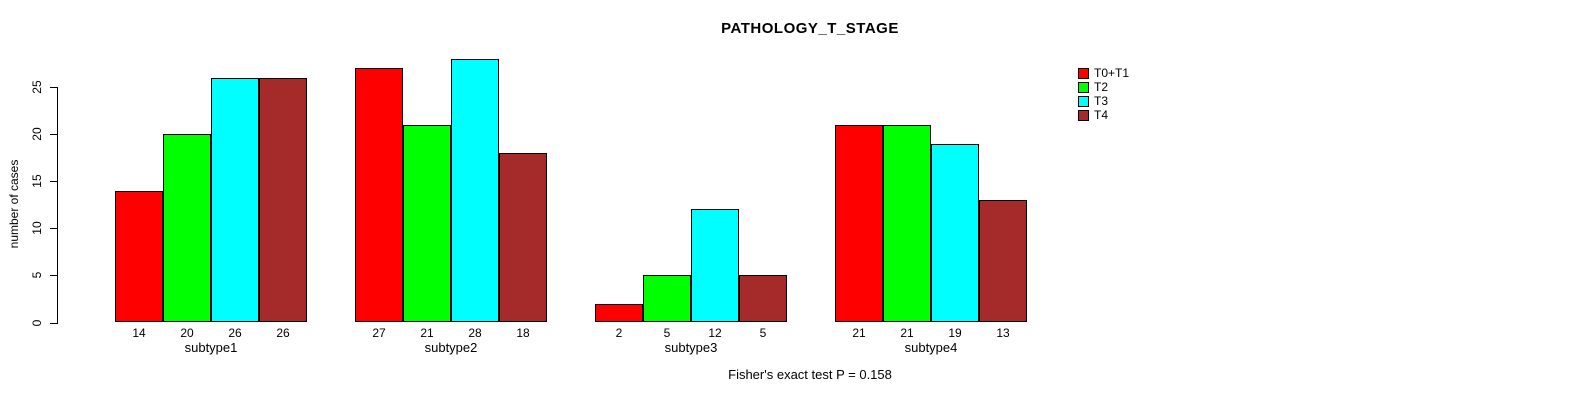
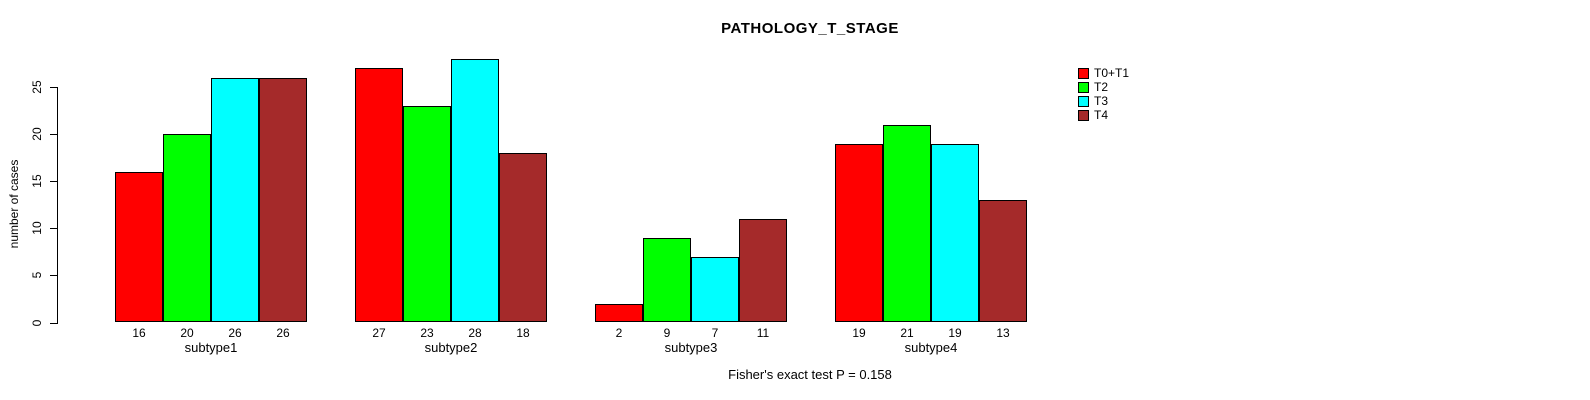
T0+T1/subtype1: 14 -> 16
T2/subtype2: 21 -> 23
T2/subtype3: 5 -> 9
T3/subtype3: 12 -> 7
T4/subtype3: 5 -> 11
T0+T1/subtype4: 21 -> 19
